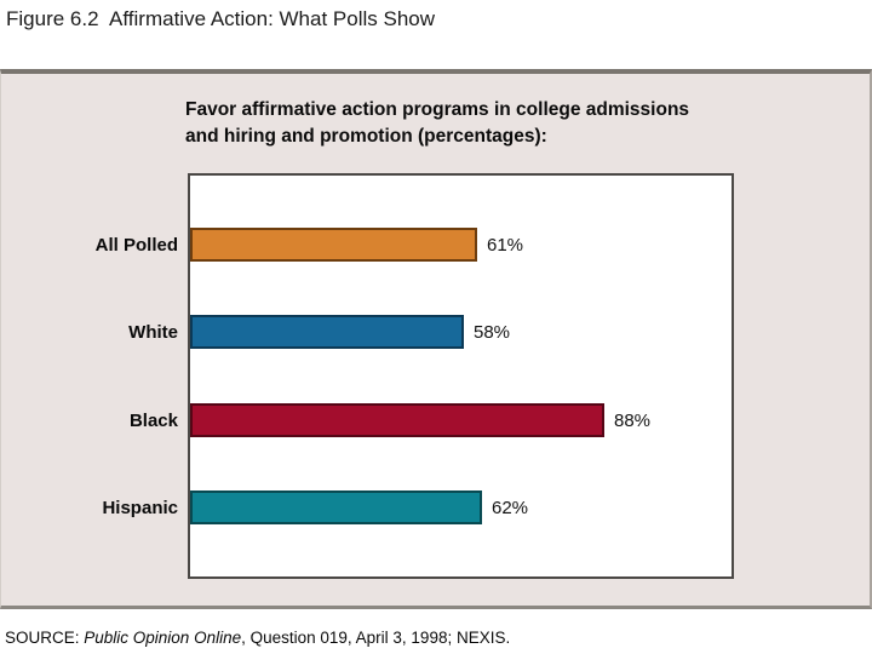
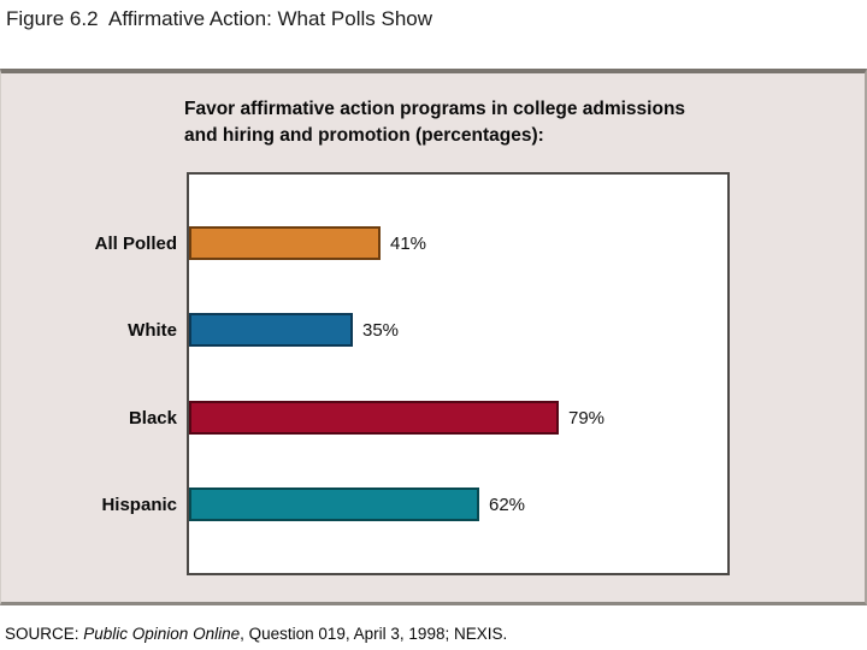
All Polled: 61% -> 41%
White: 58% -> 35%
Black: 88% -> 79%
